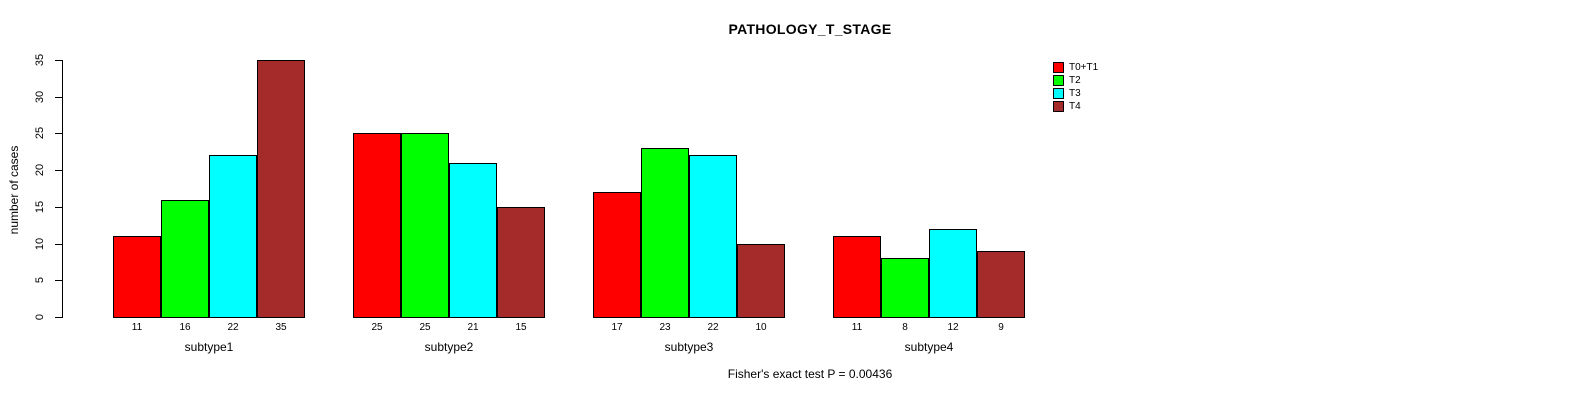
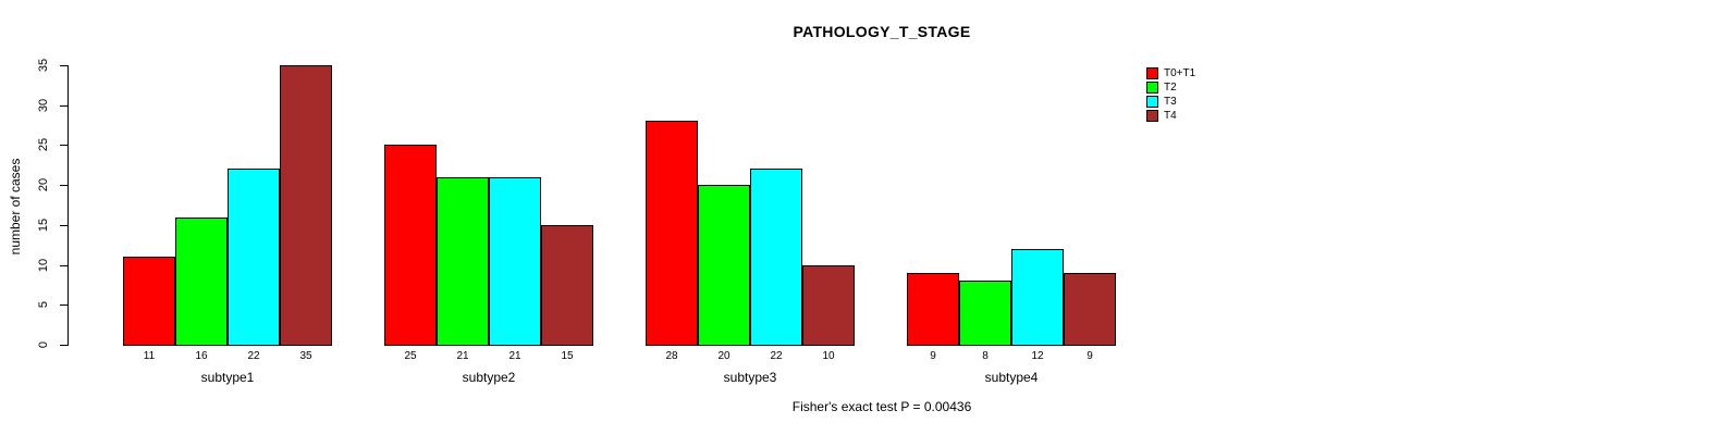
T2/subtype2: 25 -> 21
T0+T1/subtype3: 17 -> 28
T2/subtype3: 23 -> 20
T0+T1/subtype4: 11 -> 9
